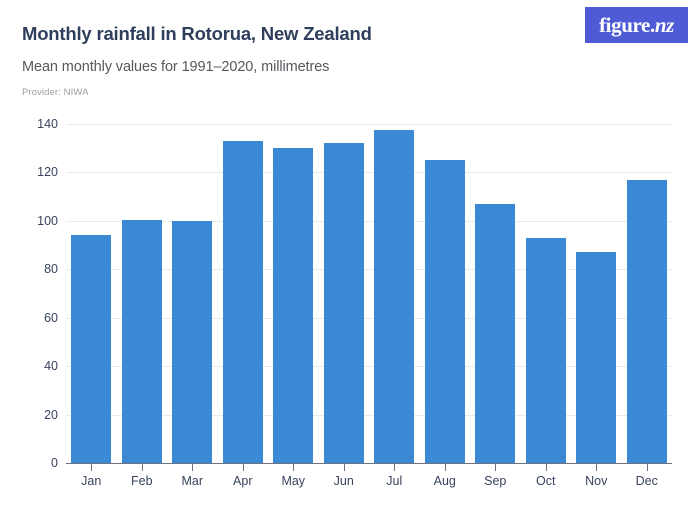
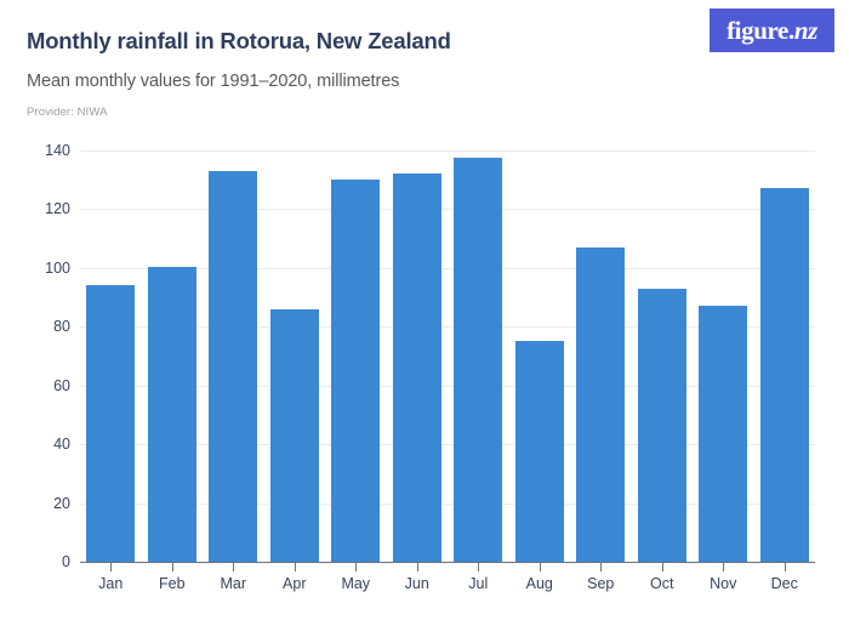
Mar: 100 -> 133
Apr: 133 -> 86
Aug: 125 -> 75
Dec: 117 -> 127
